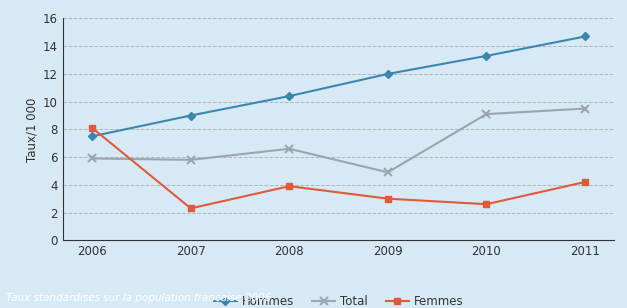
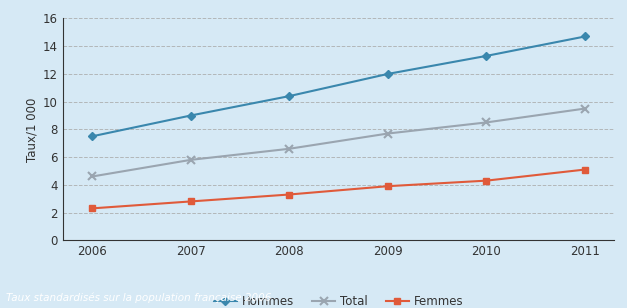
Total/2006: 5.9 -> 4.6
Femmes/2006: 8.1 -> 2.3
Femmes/2007: 2.3 -> 2.8
Femmes/2008: 3.9 -> 3.3
Total/2009: 4.9 -> 7.7
Femmes/2009: 3.0 -> 3.9
Total/2010: 9.1 -> 8.5
Femmes/2010: 2.6 -> 4.3
Femmes/2011: 4.2 -> 5.1
